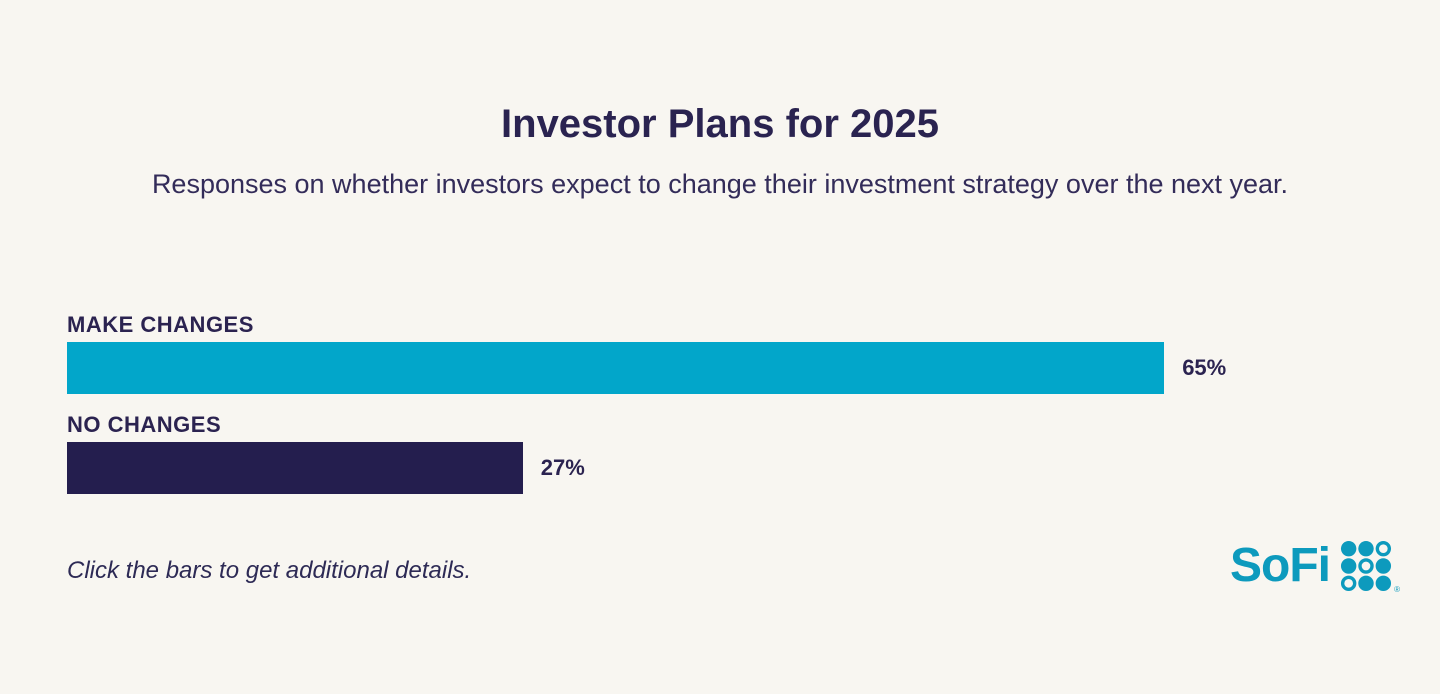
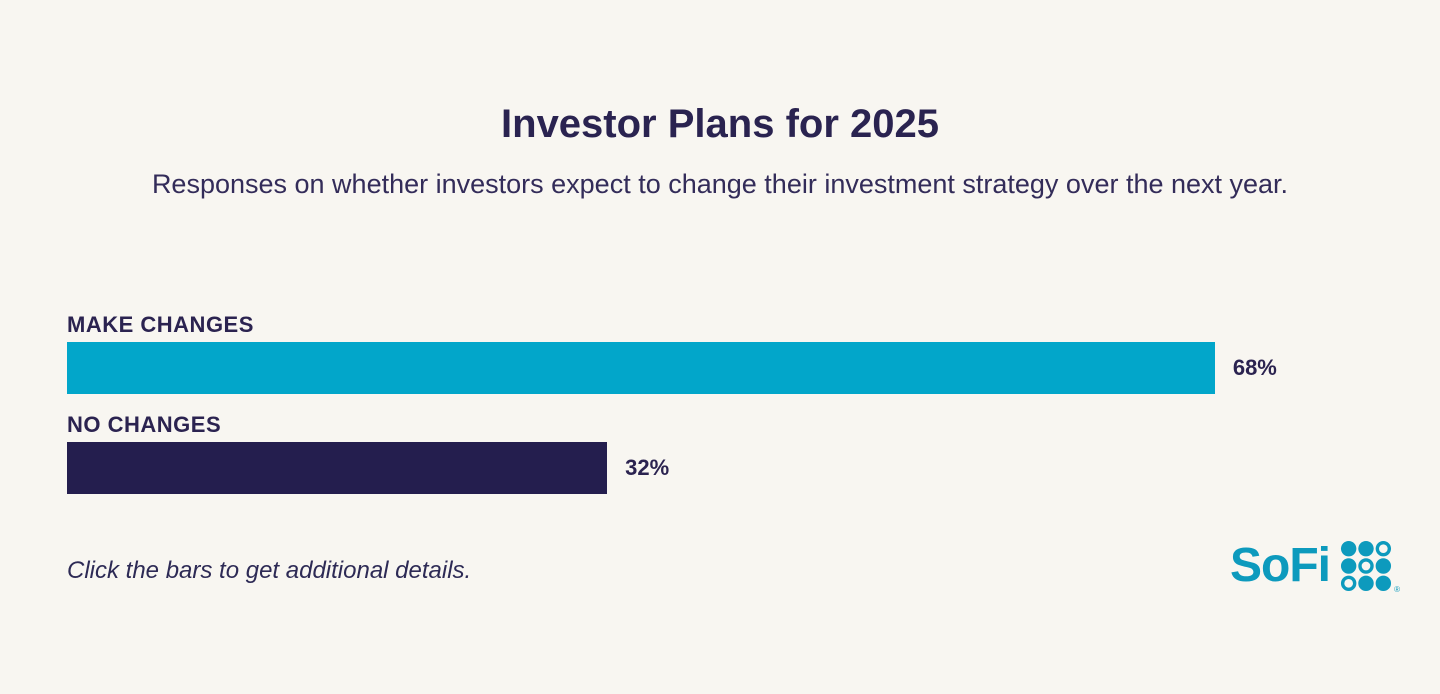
MAKE CHANGES: 65% -> 68%
NO CHANGES: 27% -> 32%
